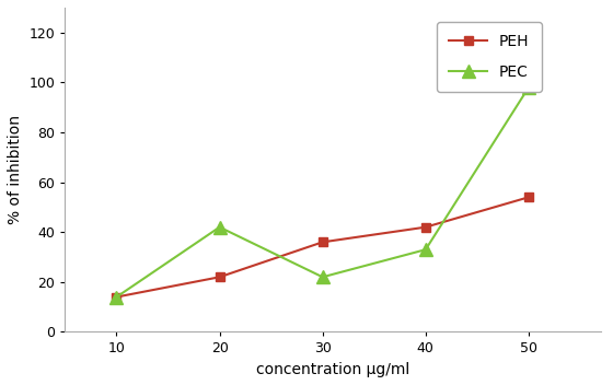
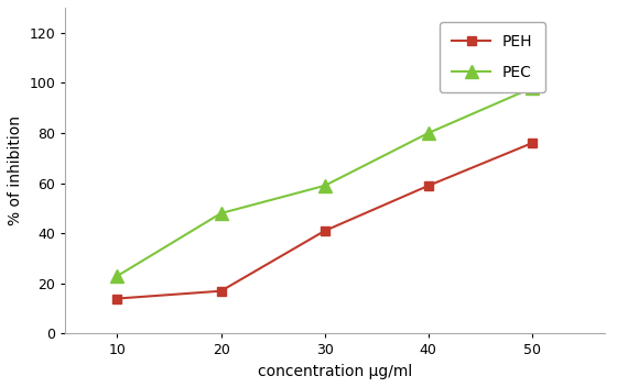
PEC/10: 14 -> 23
PEH/20: 22 -> 17
PEC/20: 42 -> 48
PEH/30: 36 -> 41
PEC/30: 22 -> 59
PEH/40: 42 -> 59
PEC/40: 33 -> 80
PEH/50: 54 -> 76
